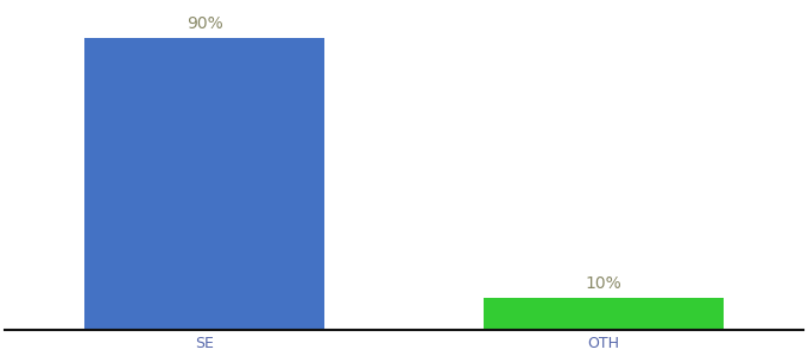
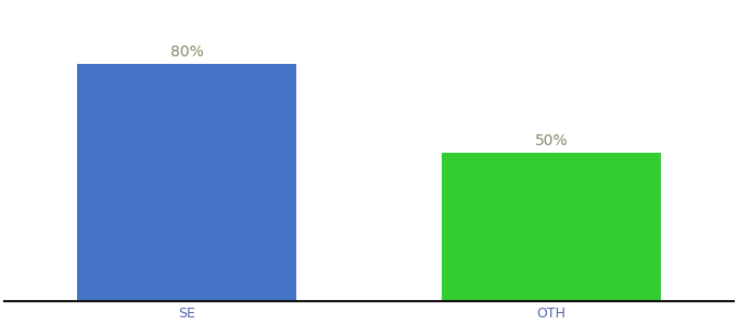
SE: 90% -> 80%
OTH: 10% -> 50%
